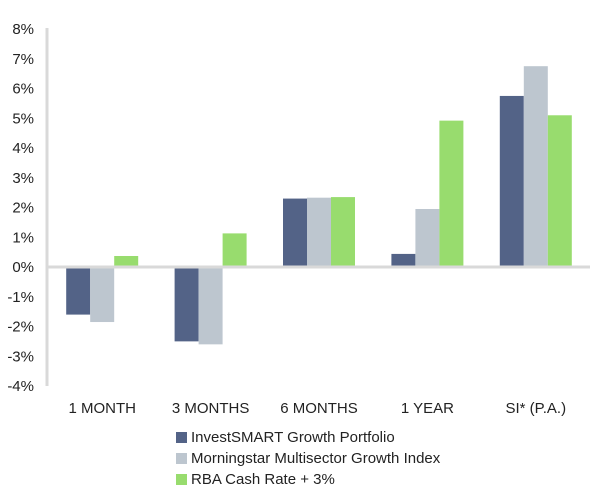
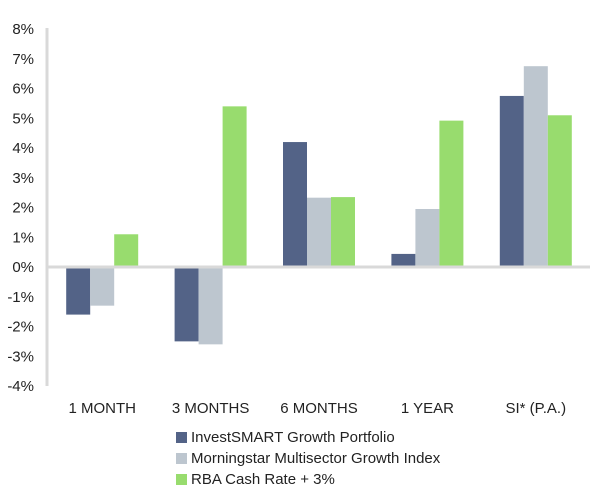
Morningstar Multisector Growth Index/1 MONTH: -1.9% -> -1.3%
RBA Cash Rate + 3%/1 MONTH: 0.4% -> 1.1%
RBA Cash Rate + 3%/3 MONTHS: 1.1% -> 5.4%
InvestSMART Growth Portfolio/6 MONTHS: 2.3% -> 4.2%
